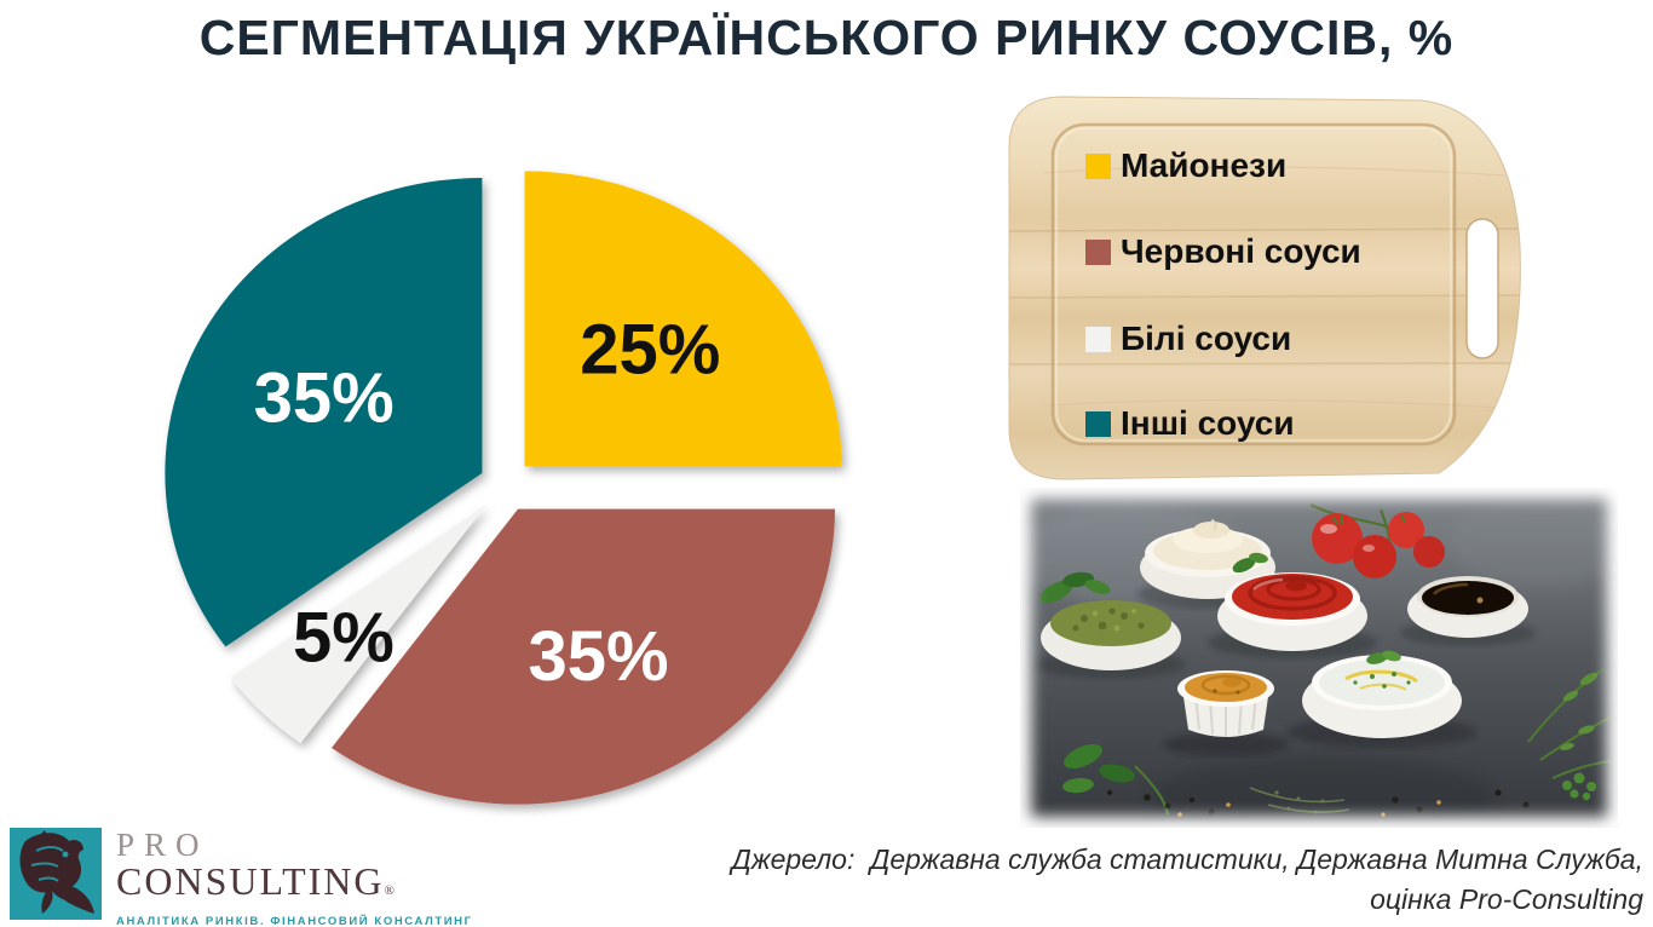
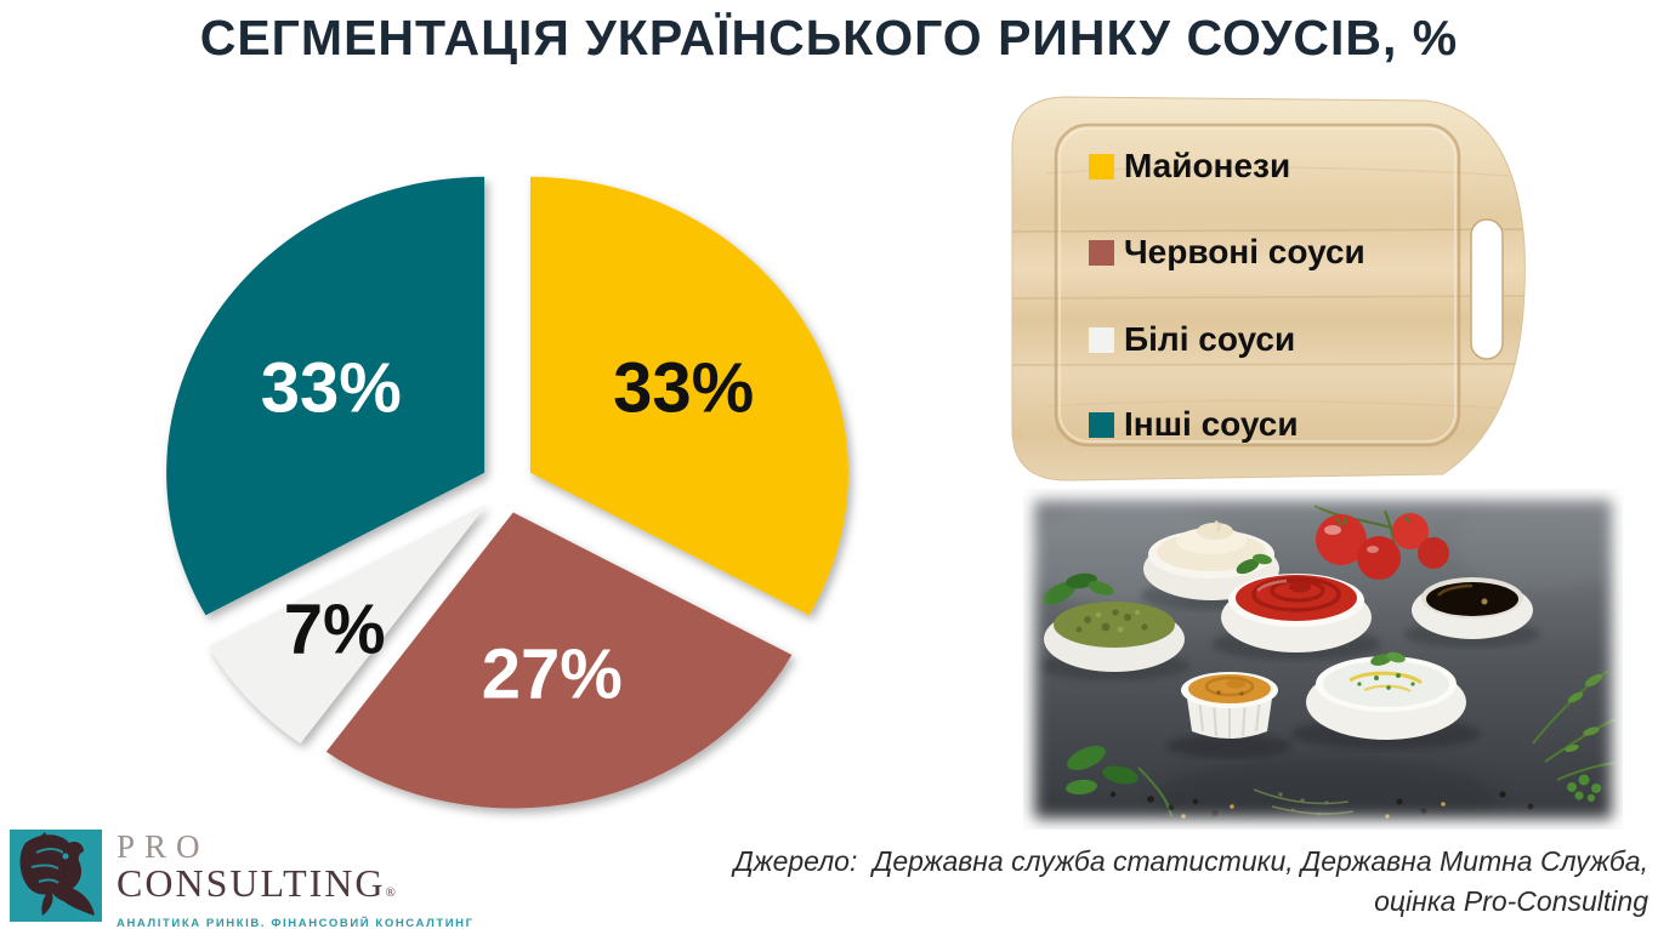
Майонези: 25% -> 33%
Червоні соуси: 35% -> 27%
Білі соуси: 5% -> 7%
Інші соуси: 35% -> 33%
